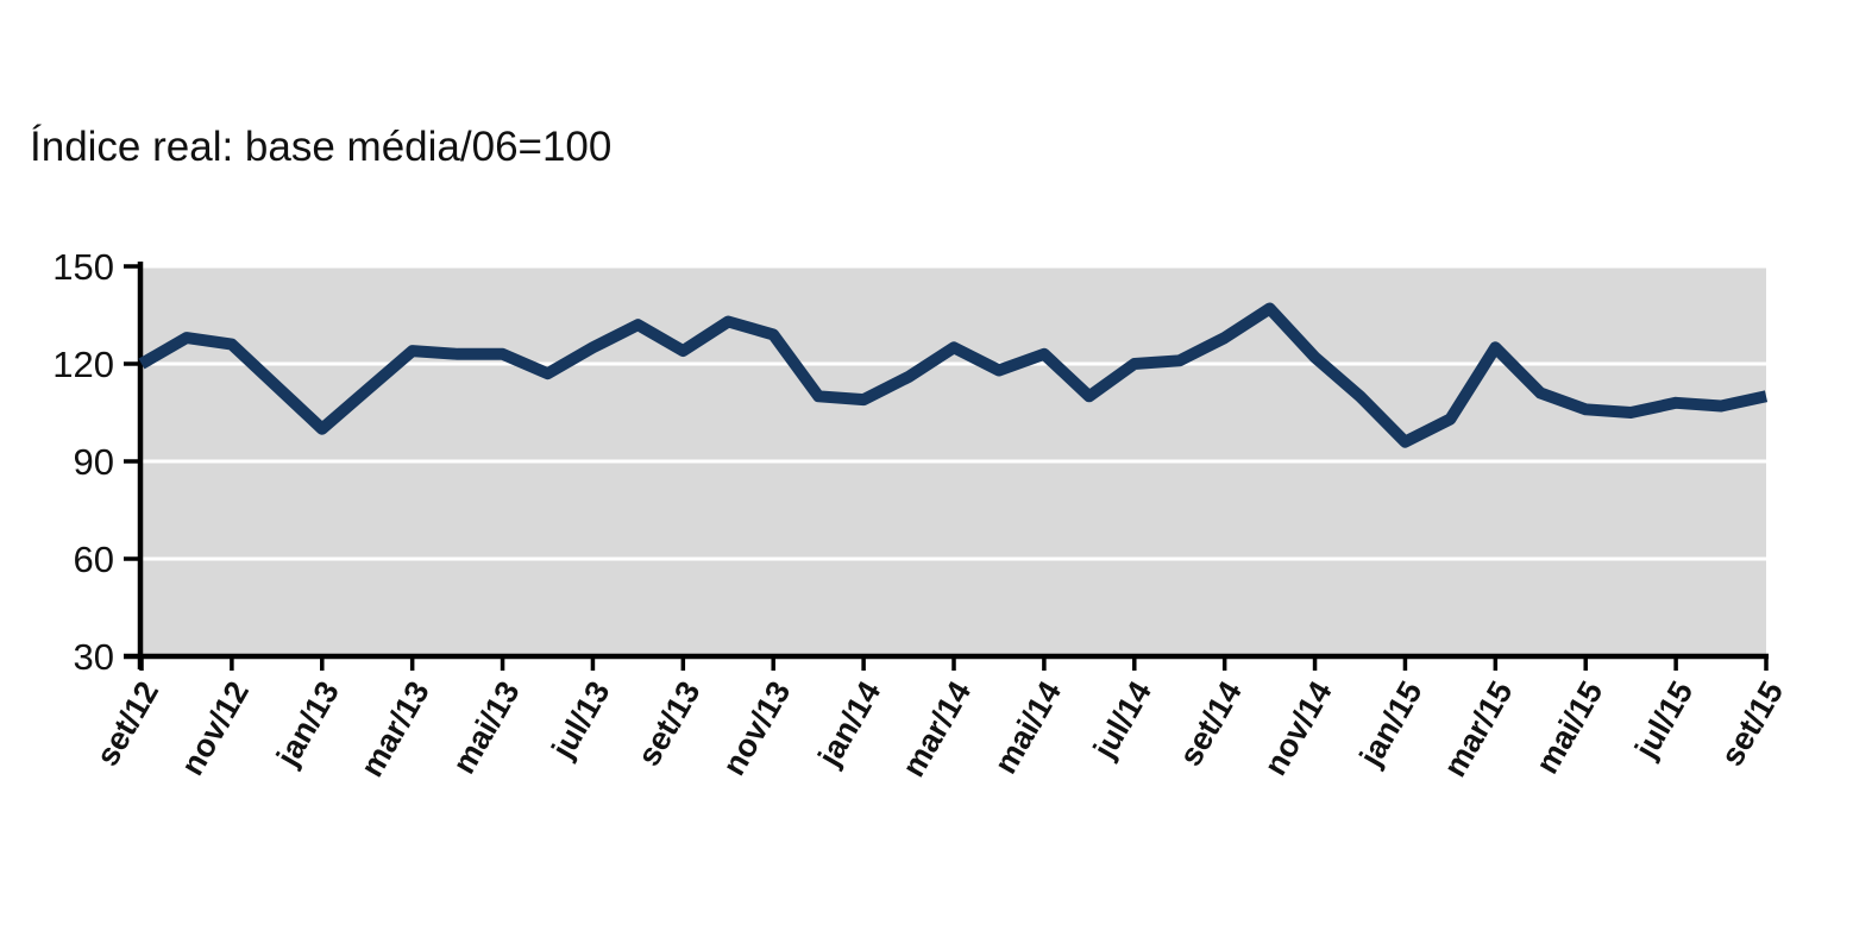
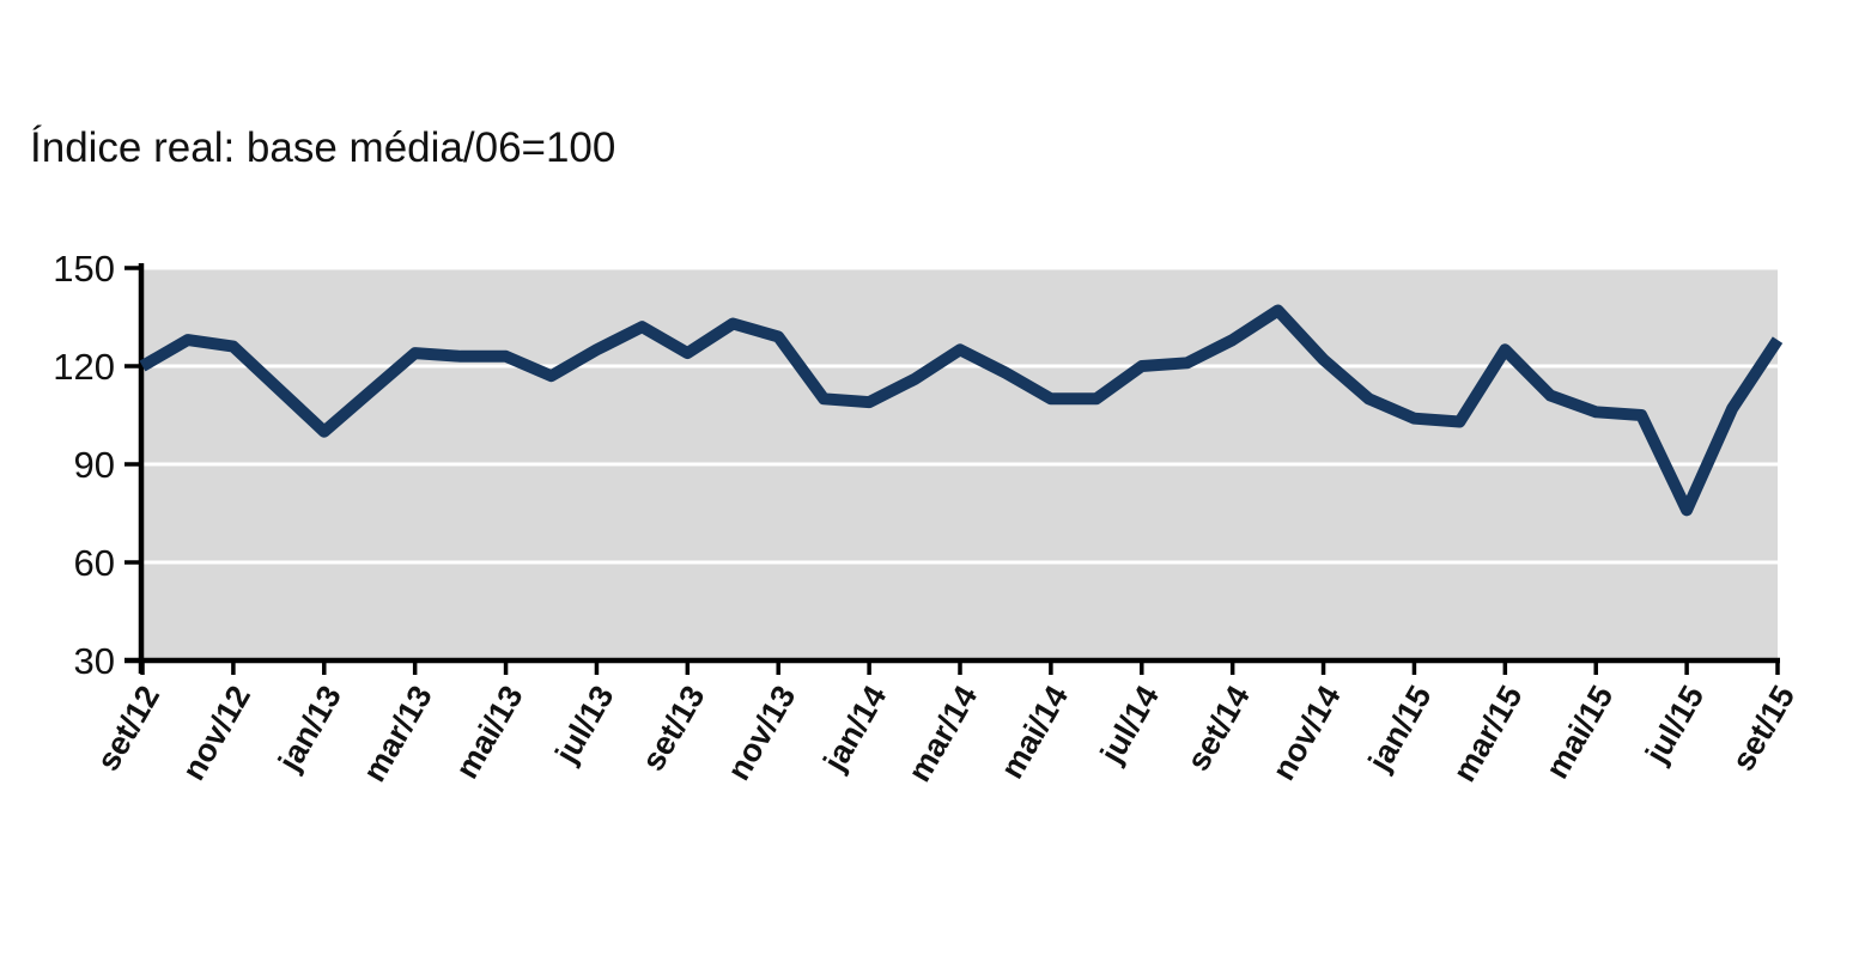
mai/14: 123 -> 110
jan/15: 96 -> 104
jul/15: 108 -> 76
set/15: 110 -> 128
